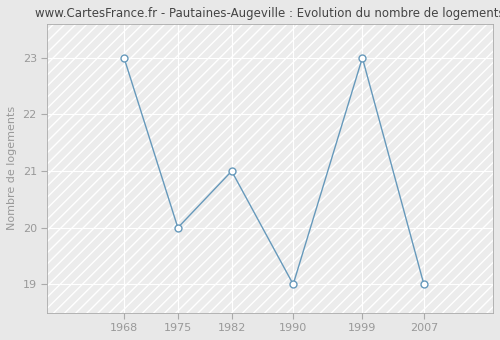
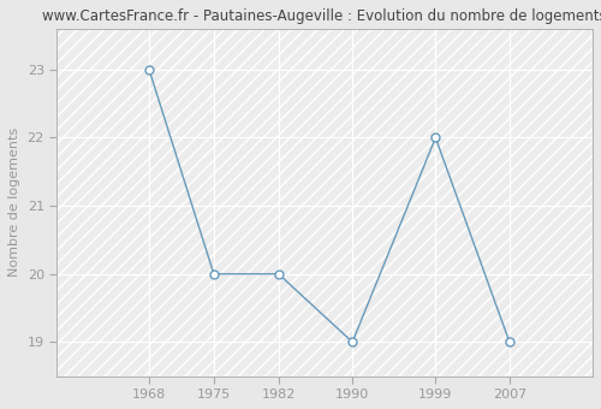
1982: 21 -> 20
1999: 23 -> 22
